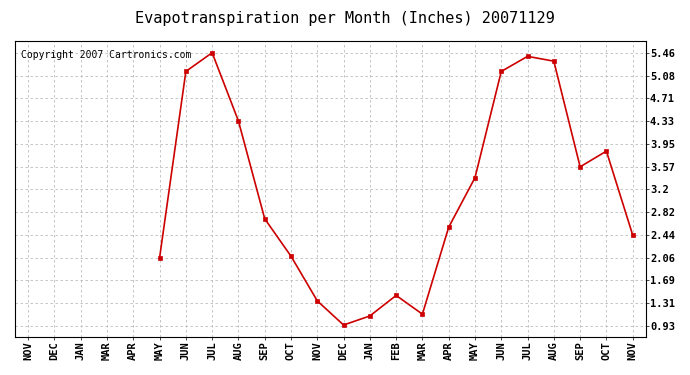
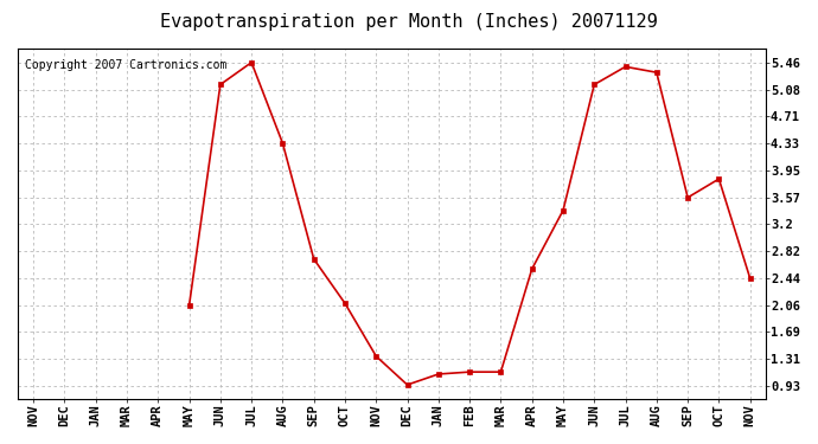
FEB: 1.44 -> 1.13
